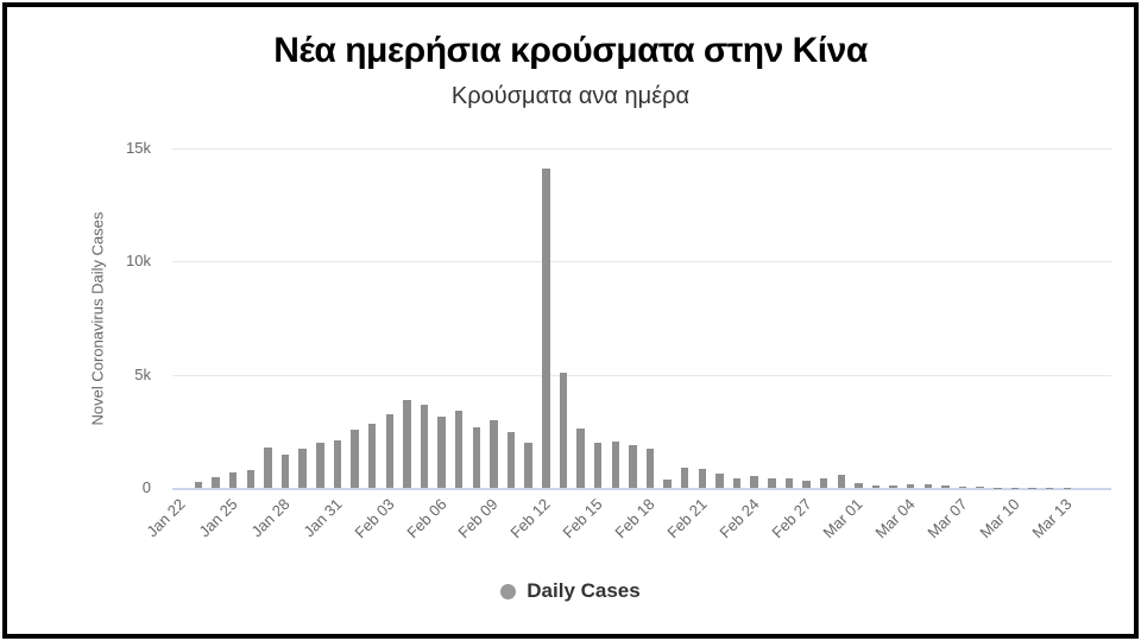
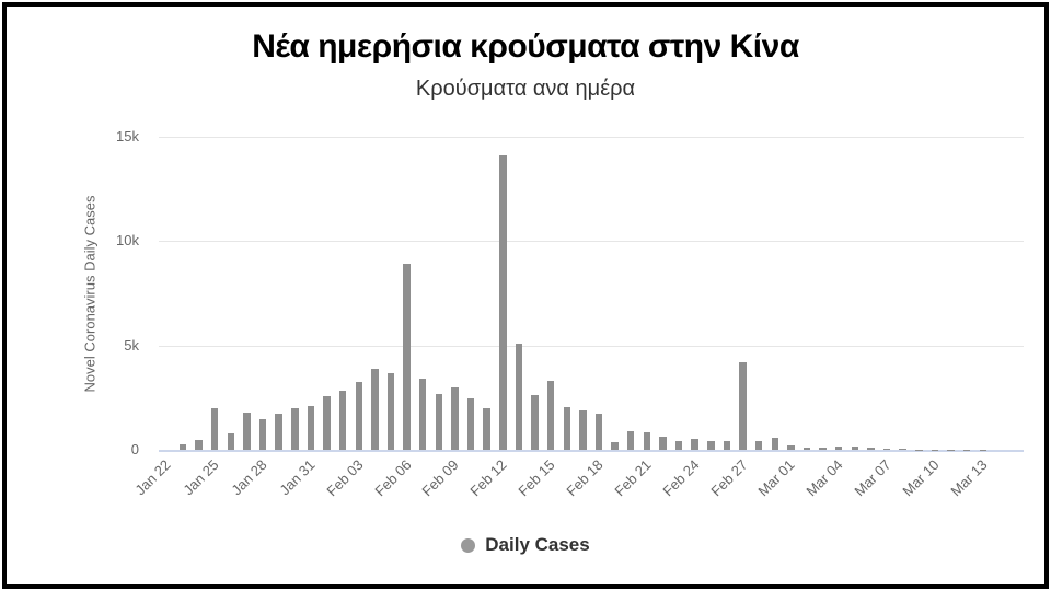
Jan 25: 0.7k -> 2.0k
Feb 06: 3.1k -> 8.9k
Feb 15: 2.0k -> 3.3k
Feb 27: 0.3k -> 4.2k
